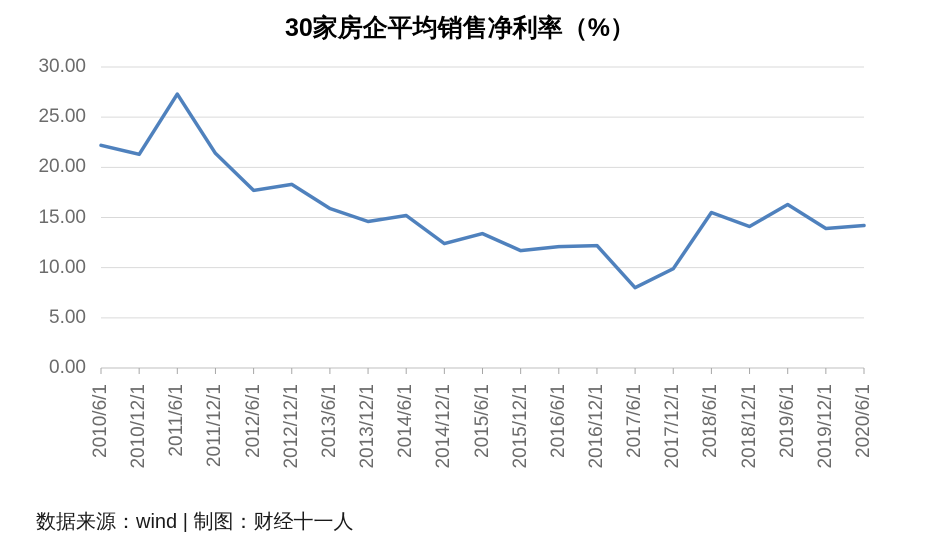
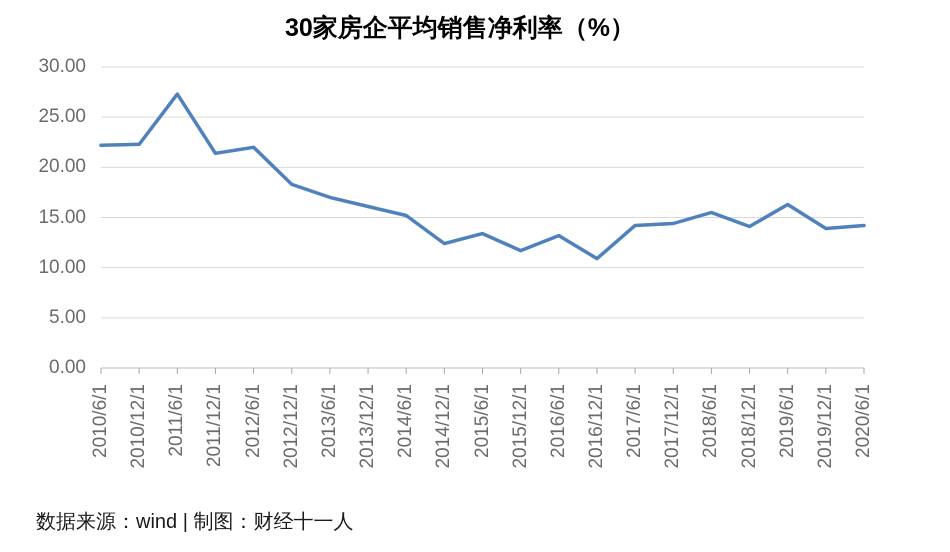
2010/12/1: 21.3 -> 22.3
2012/6/1: 17.7 -> 22.0
2013/6/1: 15.9 -> 17.0
2013/12/1: 14.6 -> 16.1
2016/6/1: 12.1 -> 13.2
2016/12/1: 12.2 -> 10.9
2017/6/1: 8.0 -> 14.2
2017/12/1: 9.9 -> 14.4
